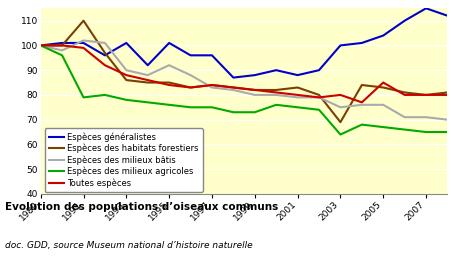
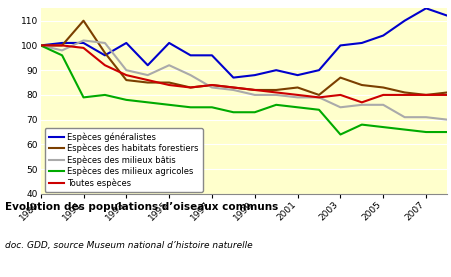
Espèces des habitats forestiers/2003: 69 -> 87
Toutes espèces/2005: 85 -> 80
